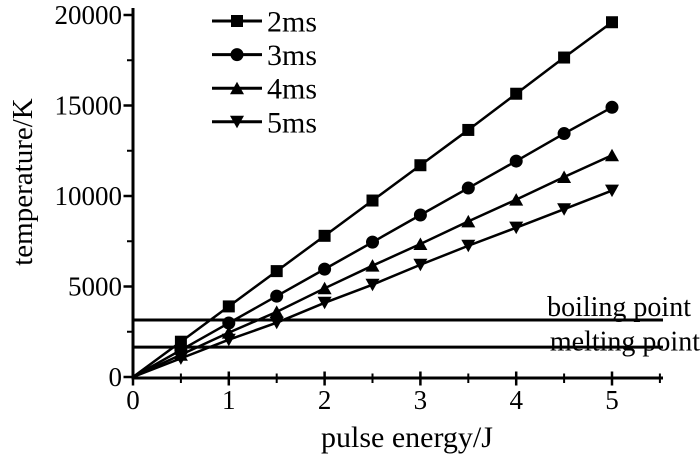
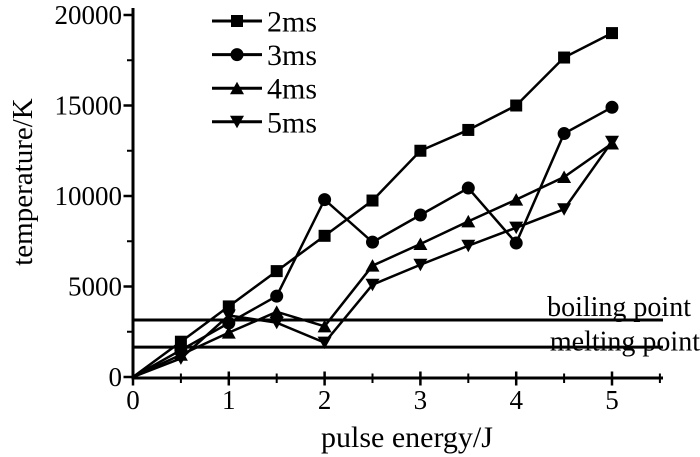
5ms/1: 2100 -> 3400
3ms/2: 6000 -> 9800
4ms/2: 4900 -> 2800
5ms/2: 4100 -> 1900
2ms/3: 11700 -> 12500
2ms/4: 15600 -> 15000
3ms/4: 11900 -> 7400
2ms/5: 19600 -> 19000
4ms/5: 12200 -> 12900
5ms/5: 10300 -> 13000
